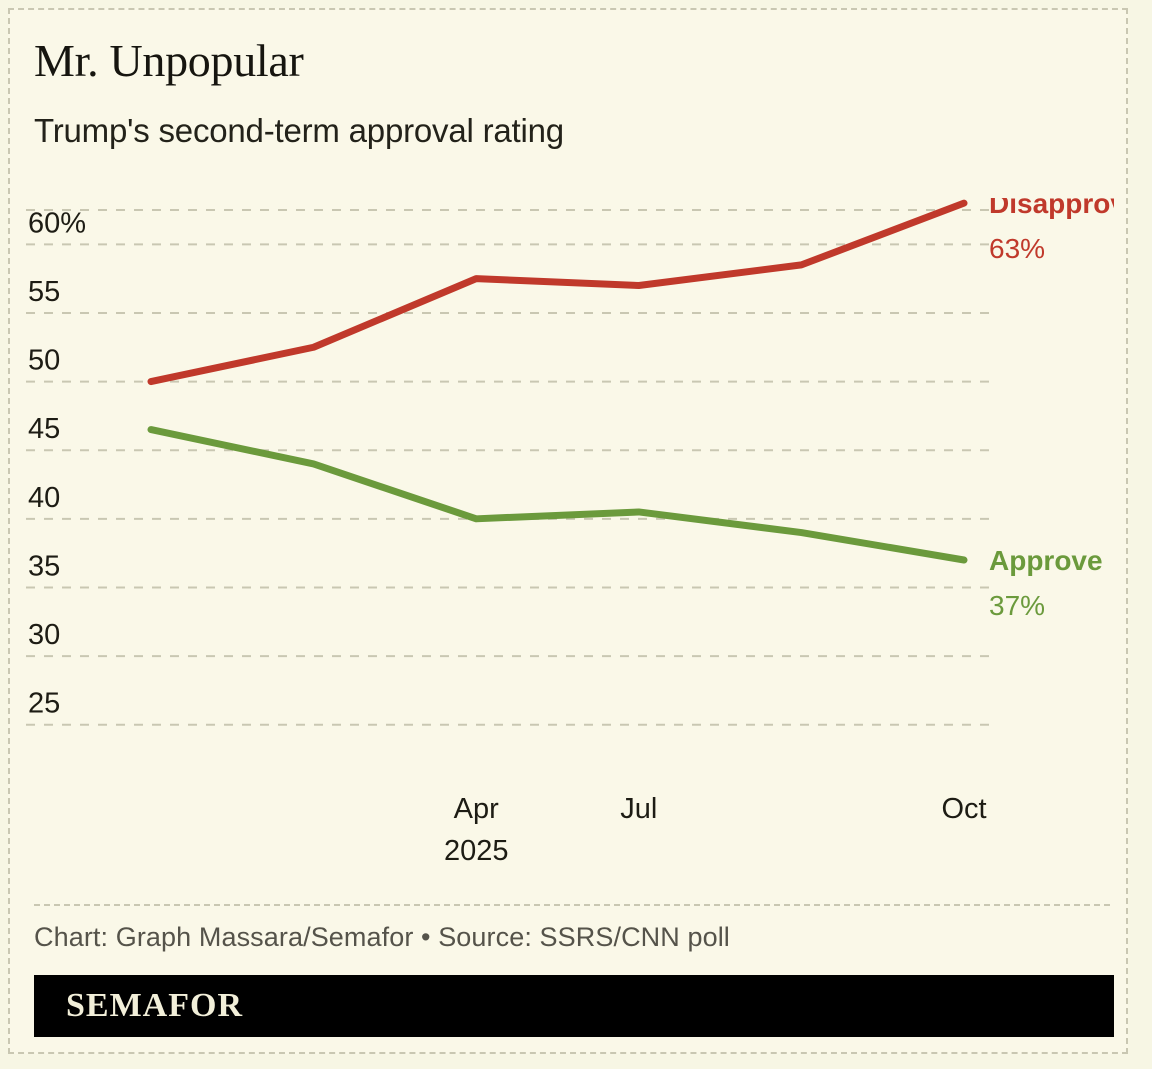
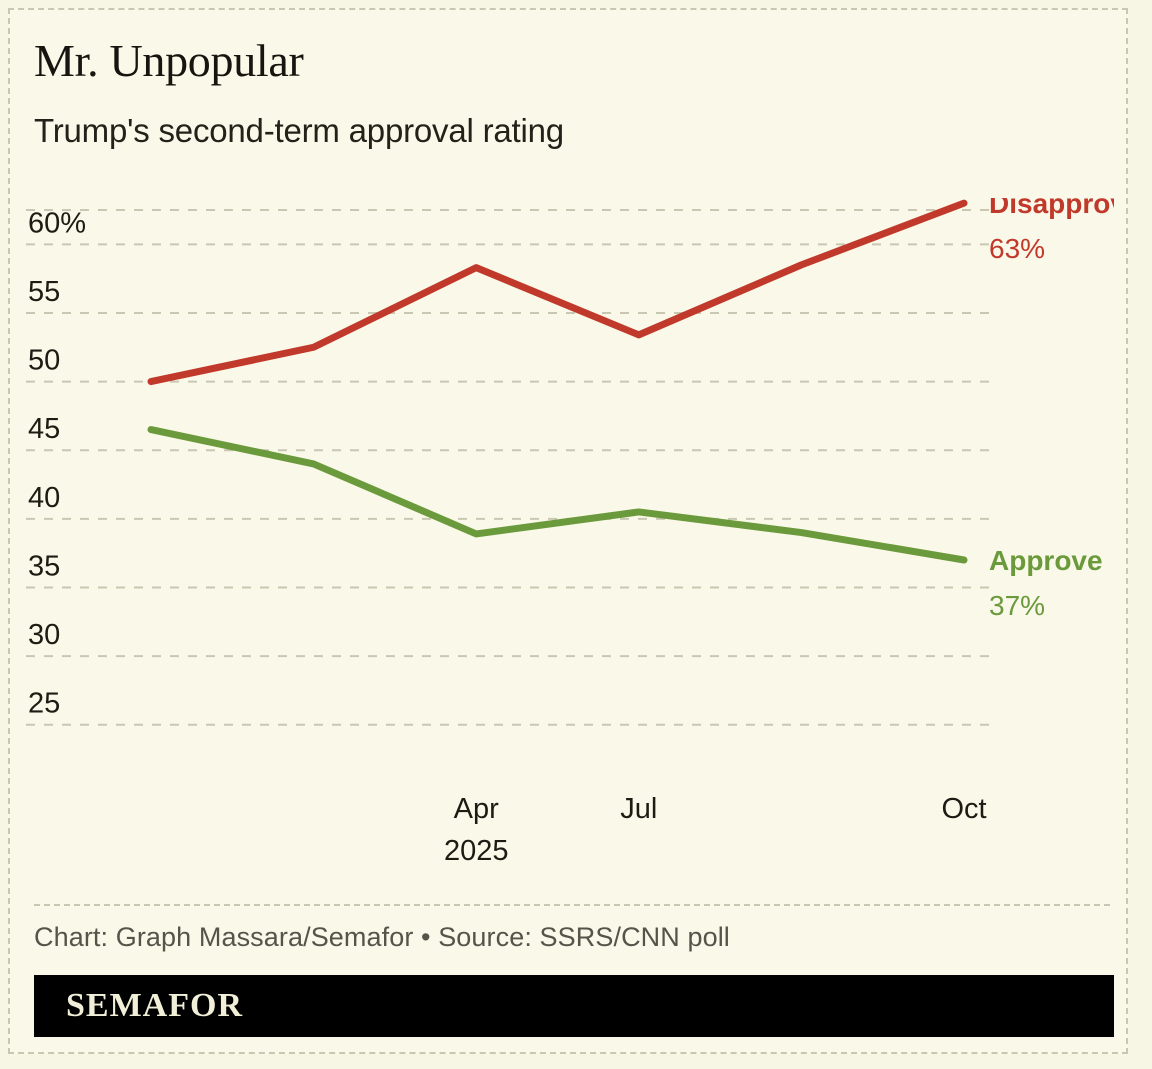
Disapprove/Apr: 57.5% -> 58.3%
Approve/Apr: 40.0% -> 38.9%
Disapprove/Jul: 57.0% -> 53.4%
